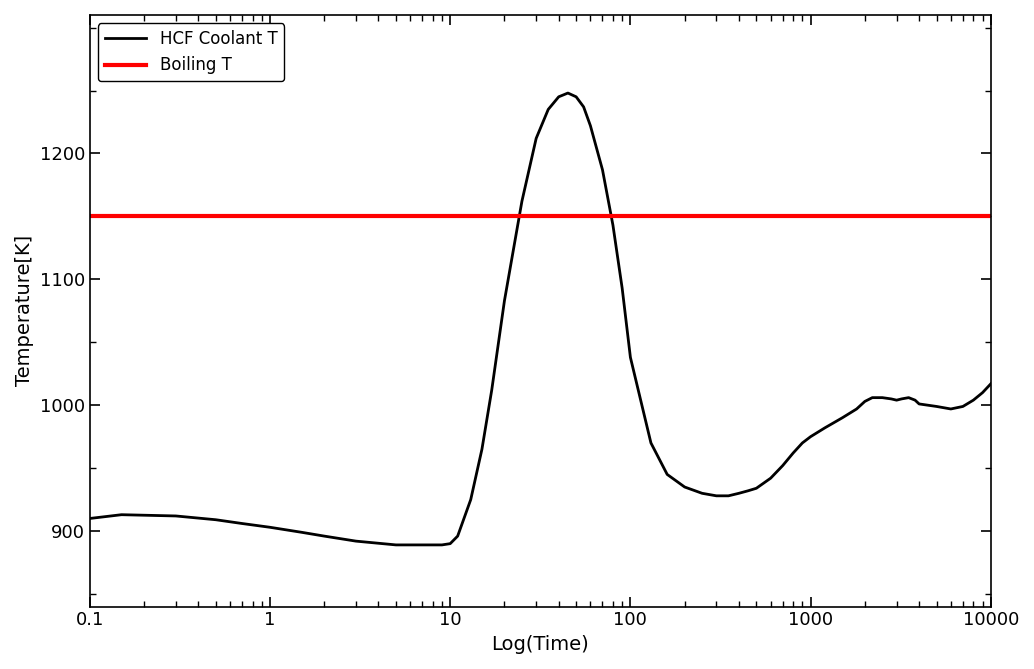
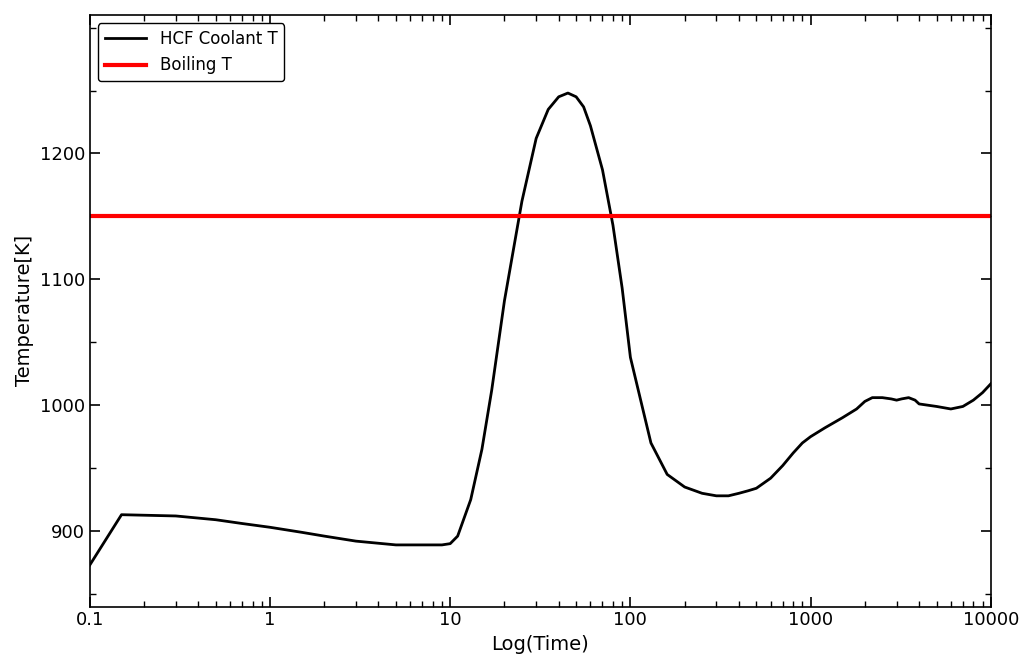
0.1: 910 -> 873
